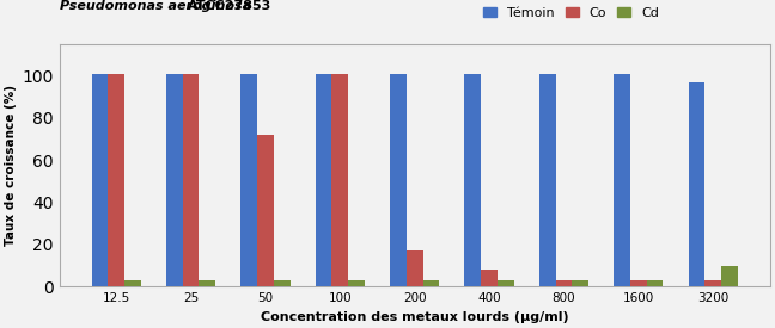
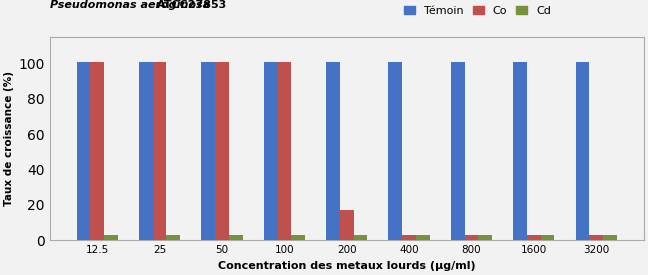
Co/50: 72 -> 101
Co/400: 8 -> 3
Témoin/3200: 97 -> 101
Cd/3200: 10 -> 3
